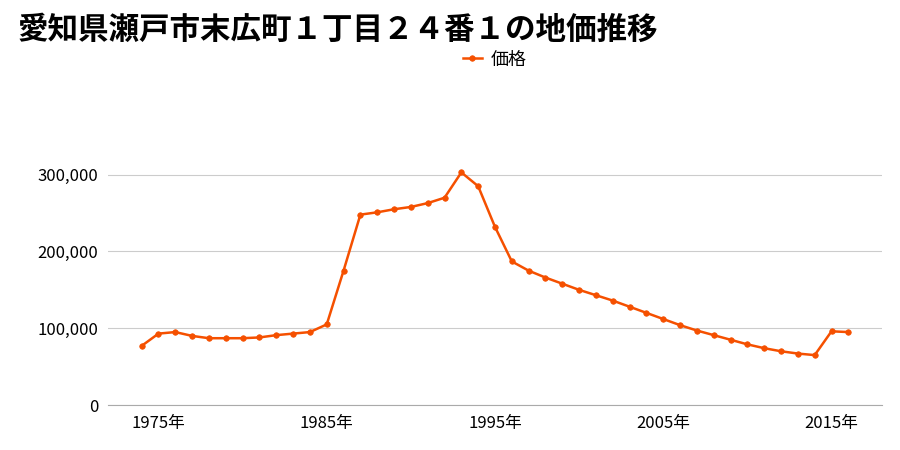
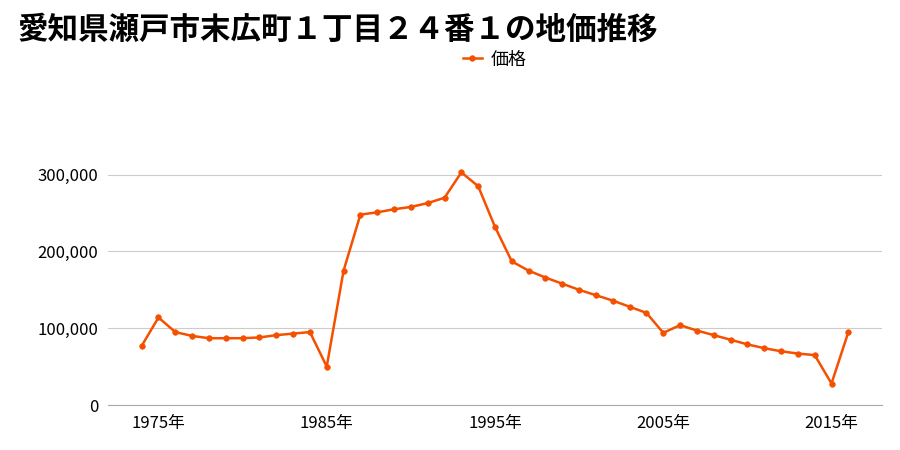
1975年: 93,000 -> 114,000
1985年: 105,000 -> 50,000
2005年: 112,000 -> 94,000
2015年: 96,000 -> 28,000
